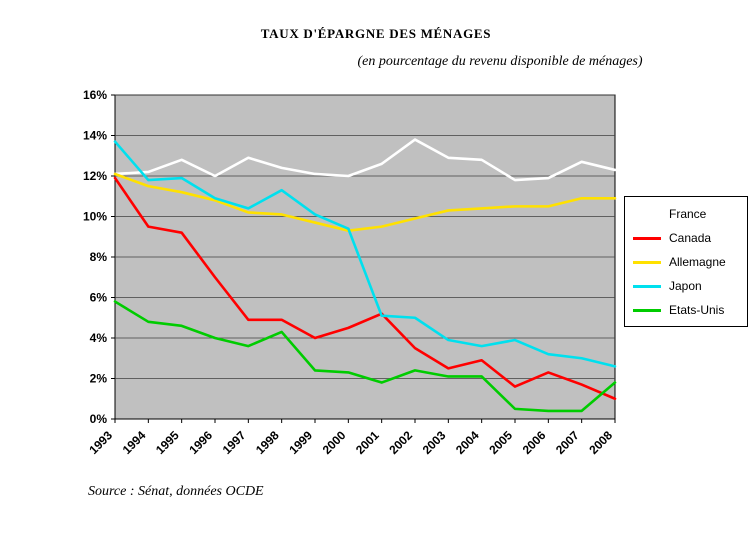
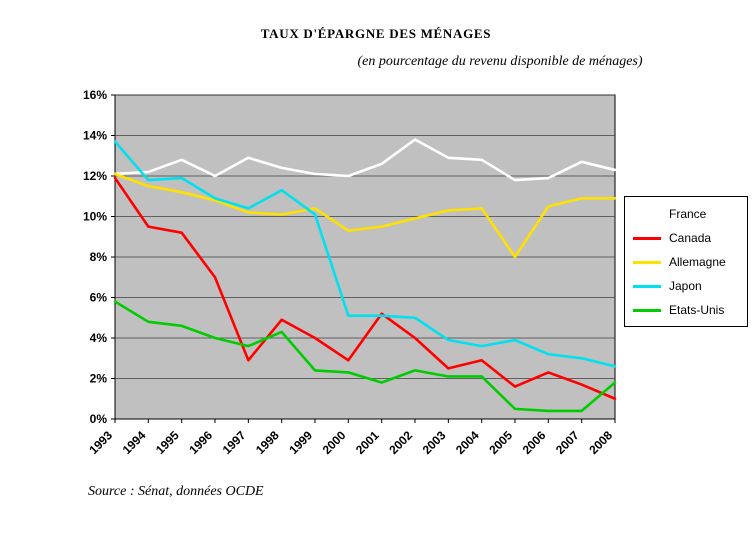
Canada/1997: 4.9% -> 2.9%
Allemagne/1999: 9.7% -> 10.4%
Canada/2000: 4.5% -> 2.9%
Japon/2000: 9.4% -> 5.1%
Canada/2002: 3.5% -> 4.0%
Allemagne/2005: 10.5% -> 8.0%
